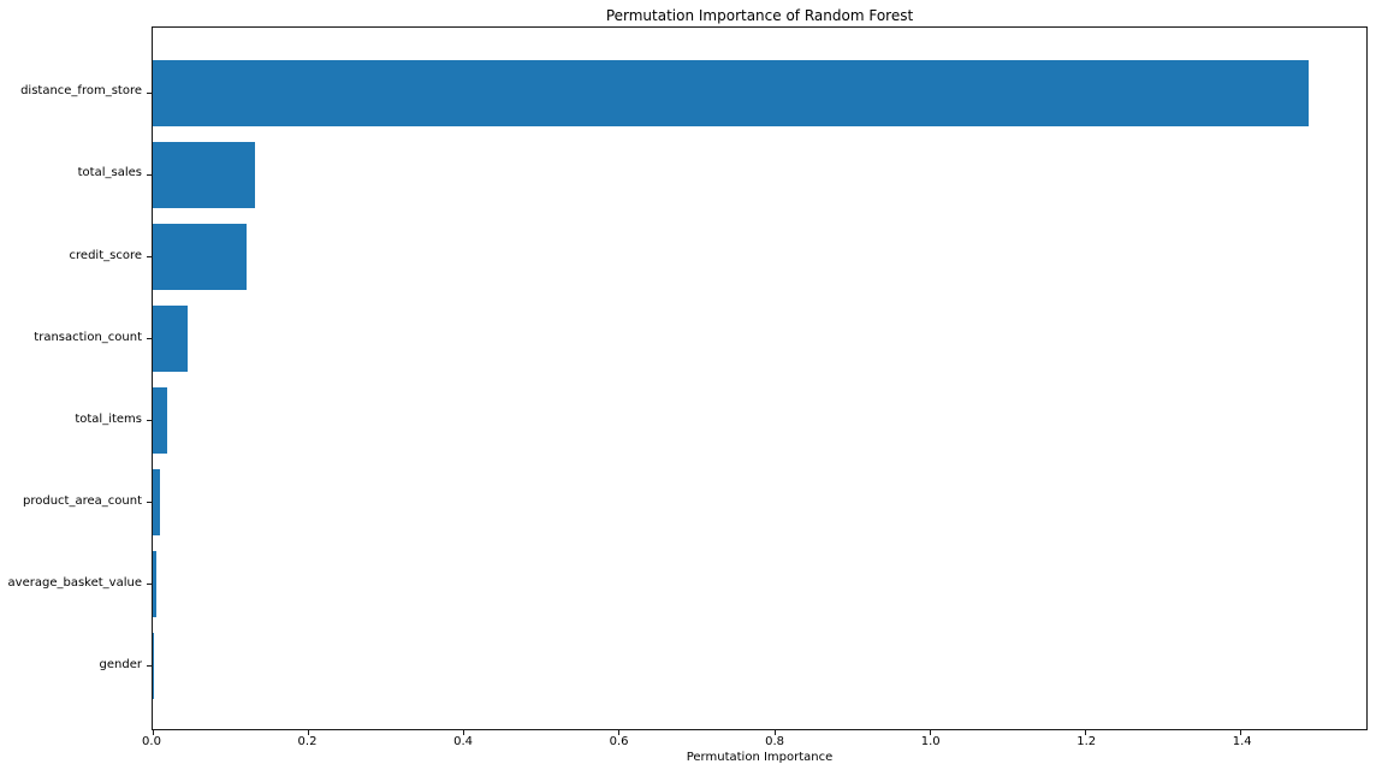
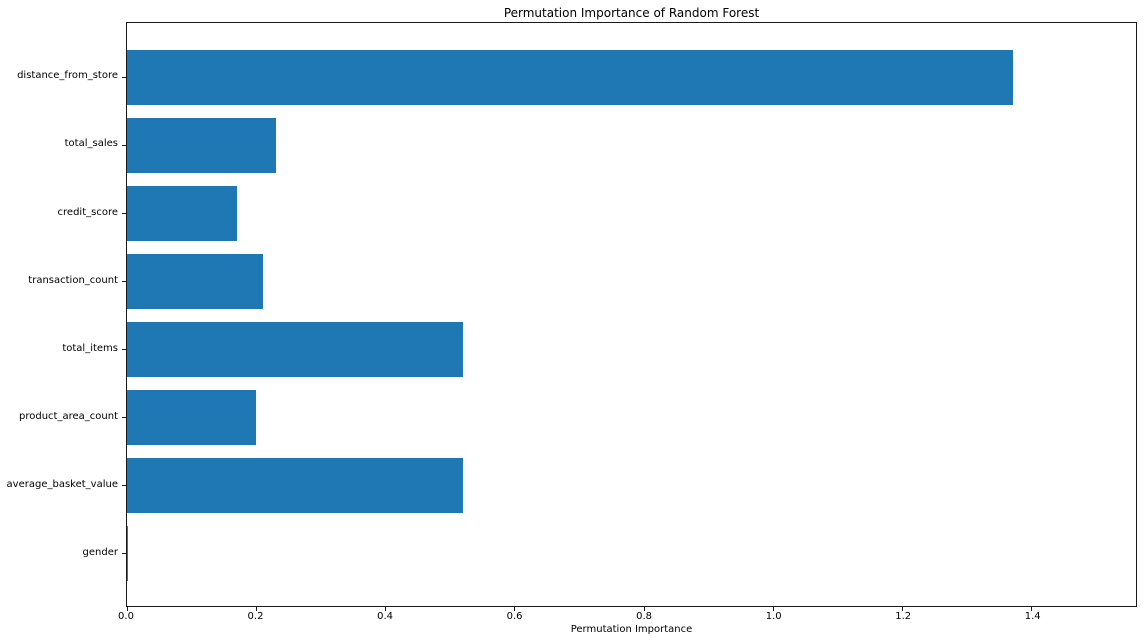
distance_from_store: 1.49 -> 1.37
total_sales: 0.13 -> 0.23
credit_score: 0.12 -> 0.17
transaction_count: 0.04 -> 0.21
total_items: 0.02 -> 0.52
product_area_count: 0.01 -> 0.20
average_basket_value: 0.01 -> 0.52
